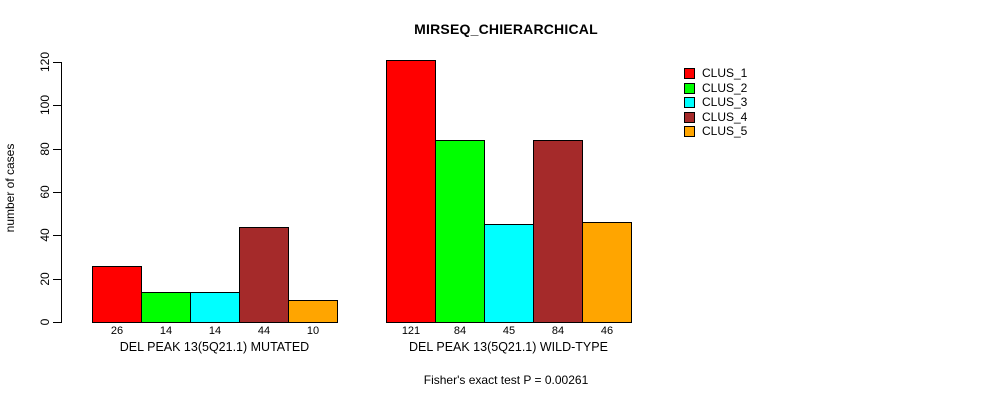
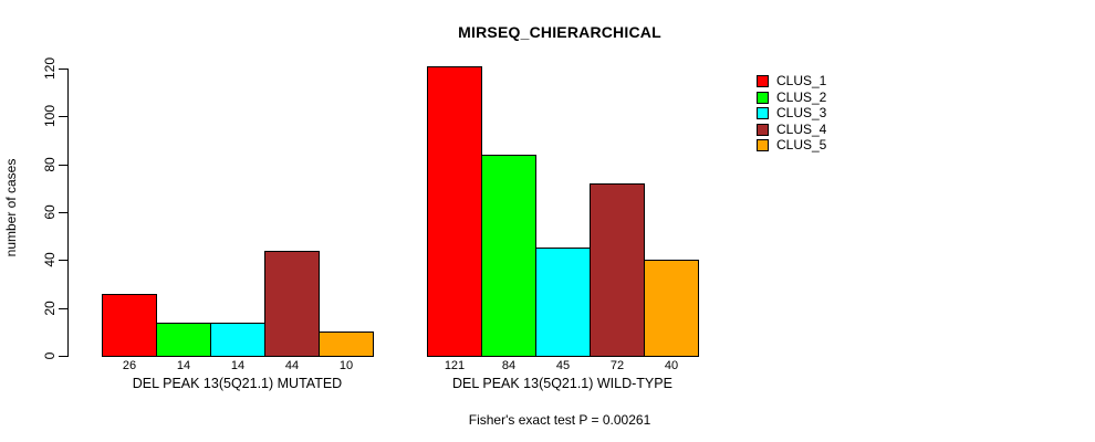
CLUS_4/DEL PEAK 13(5Q21.1) WILD-TYPE: 84 -> 72
CLUS_5/DEL PEAK 13(5Q21.1) WILD-TYPE: 46 -> 40
